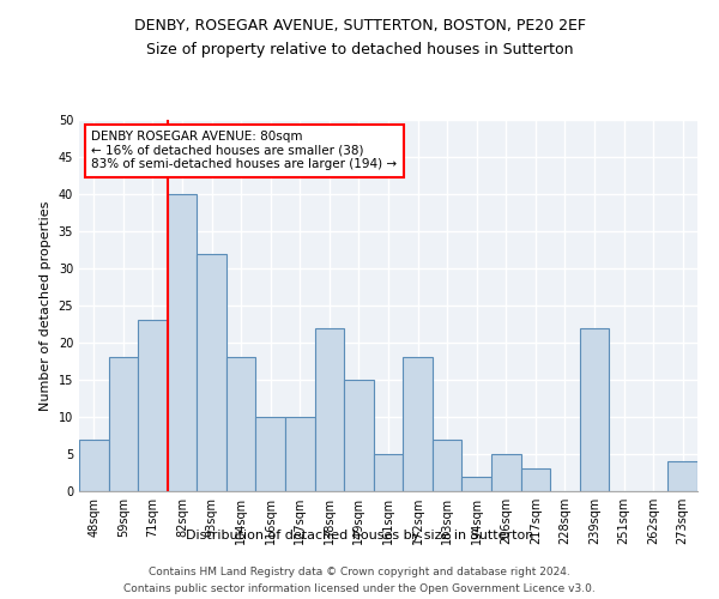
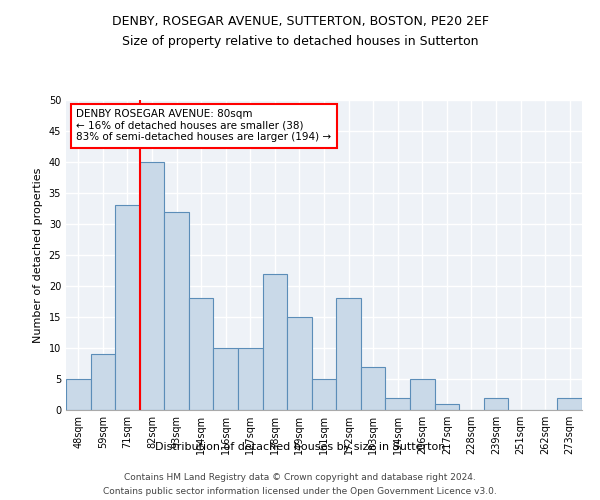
48sqm: 7 -> 5
59sqm: 18 -> 9
71sqm: 23 -> 33
217sqm: 3 -> 1
239sqm: 22 -> 2
273sqm: 4 -> 2
